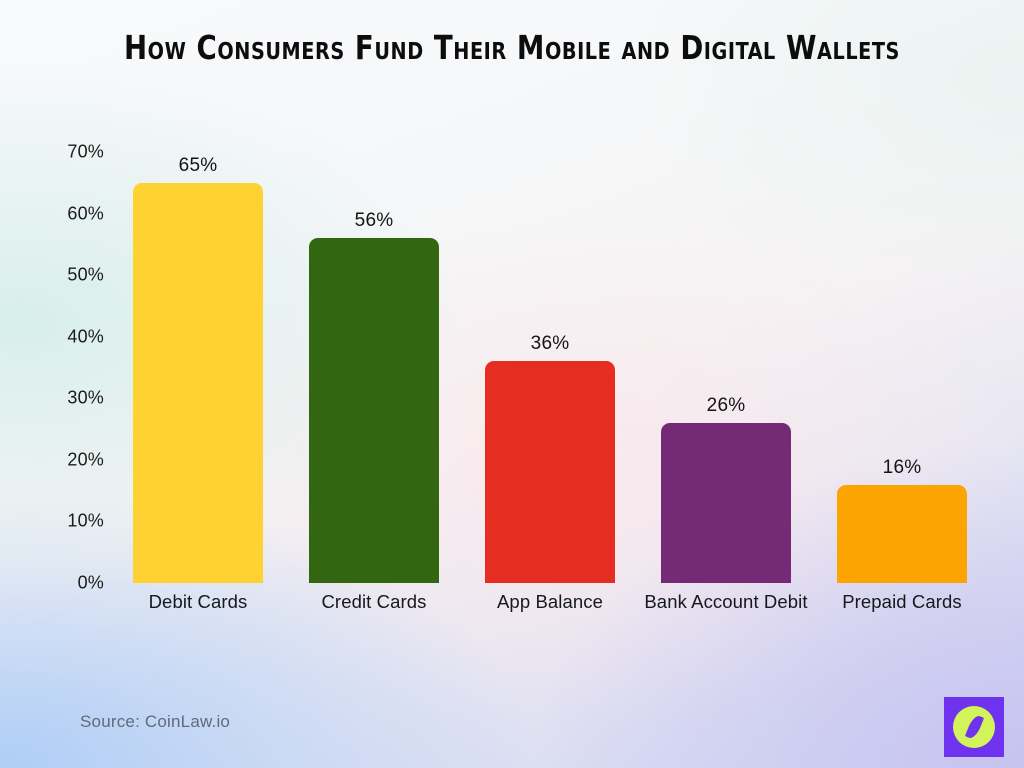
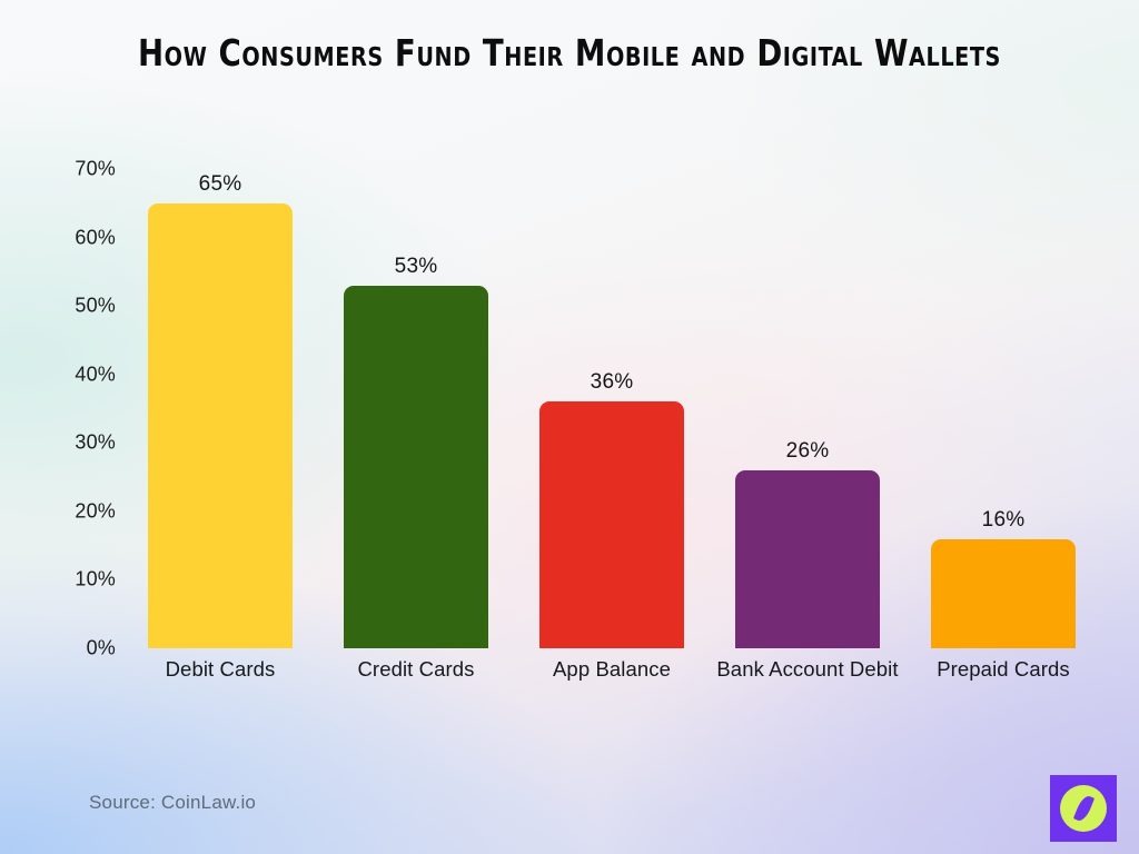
Credit Cards: 56% -> 53%
